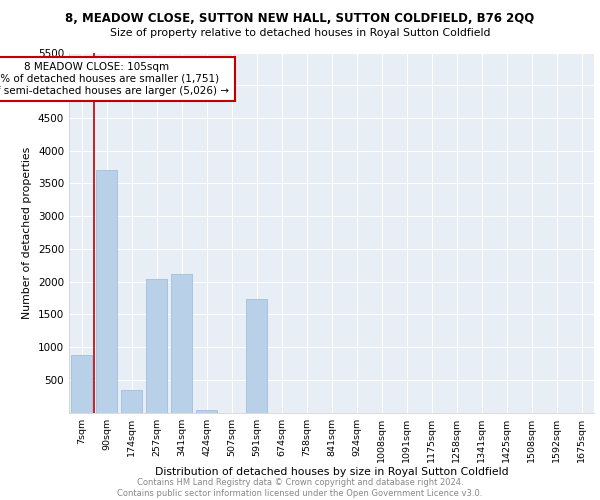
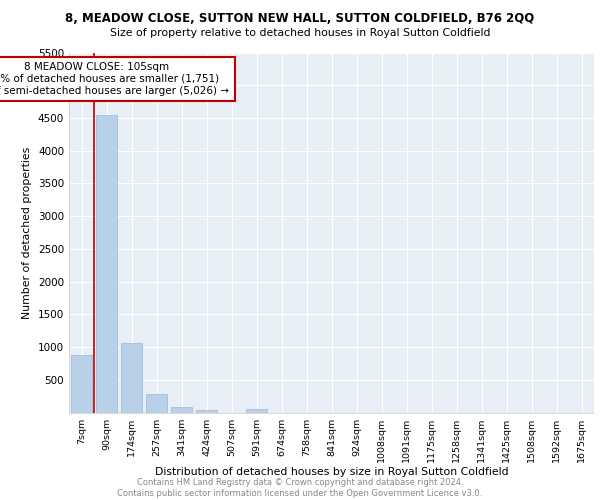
90sqm: 3700 -> 4550
174sqm: 340 -> 1060
257sqm: 2040 -> 280
341sqm: 2120 -> 90
591sqm: 1740 -> 50
